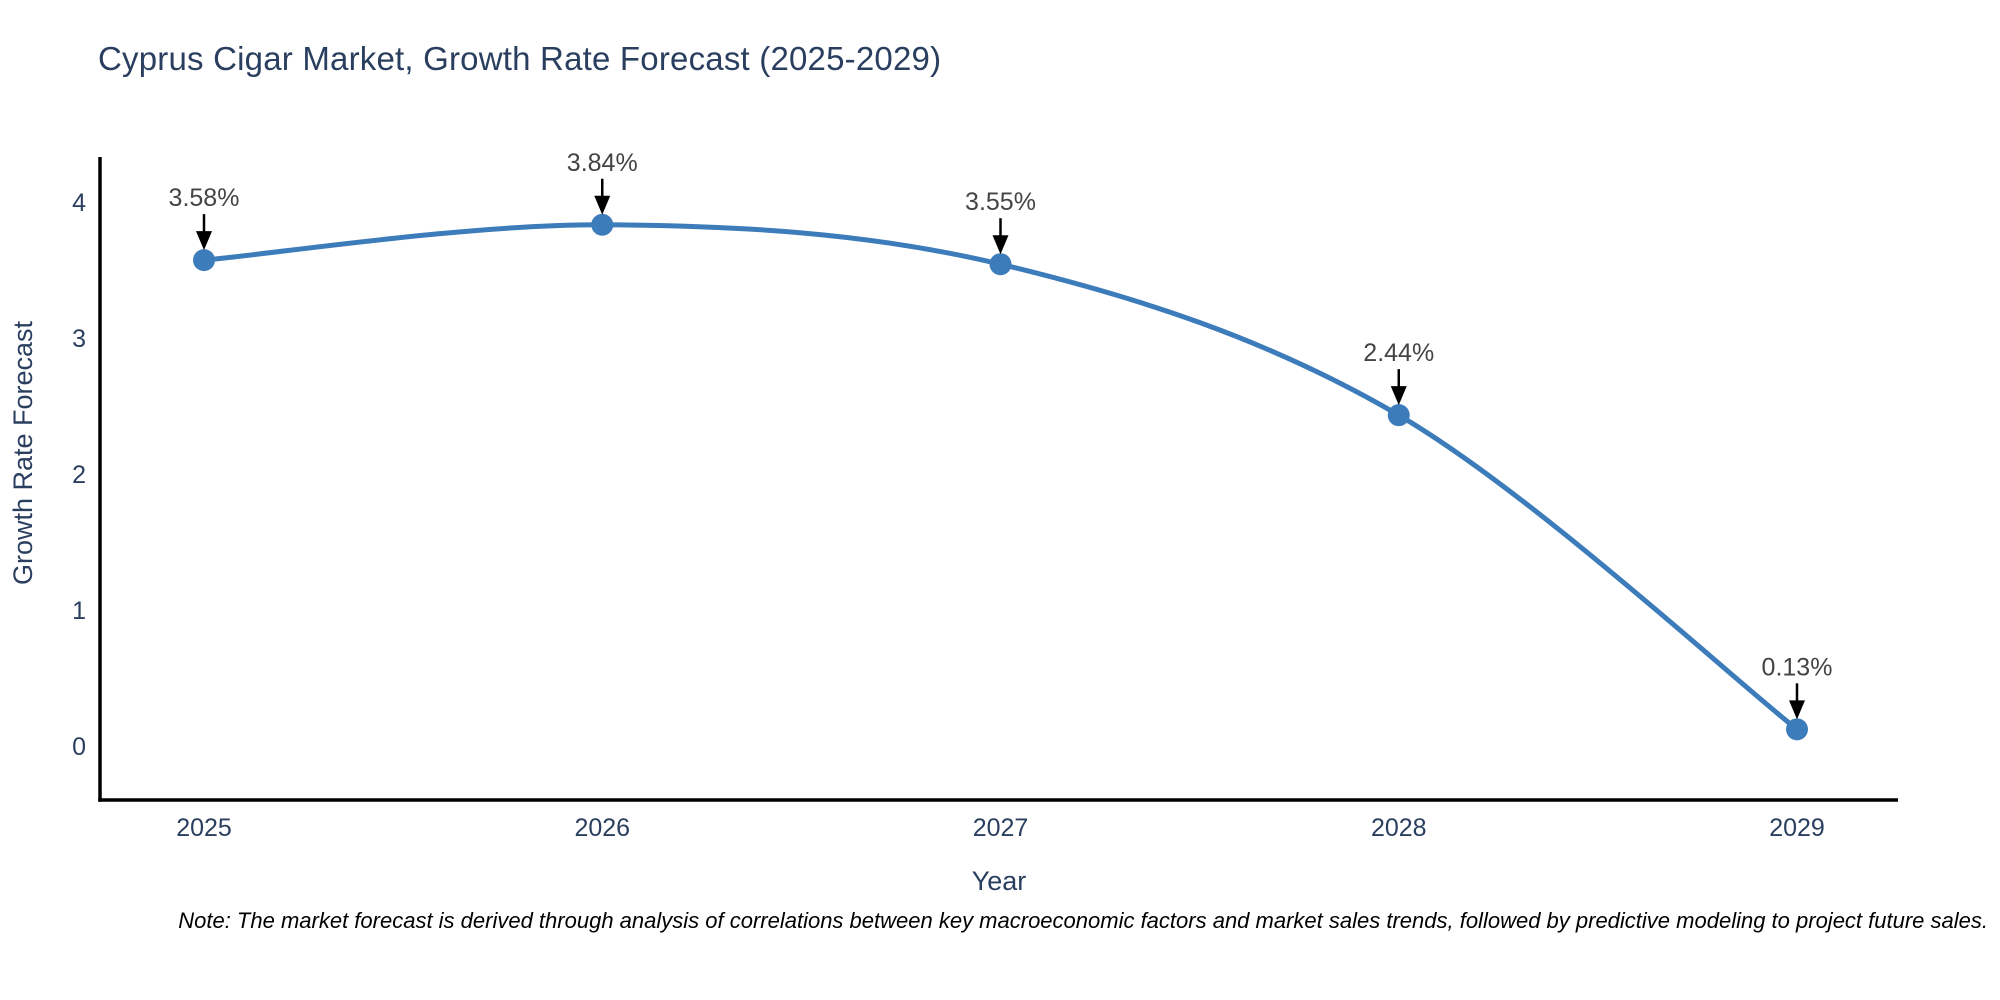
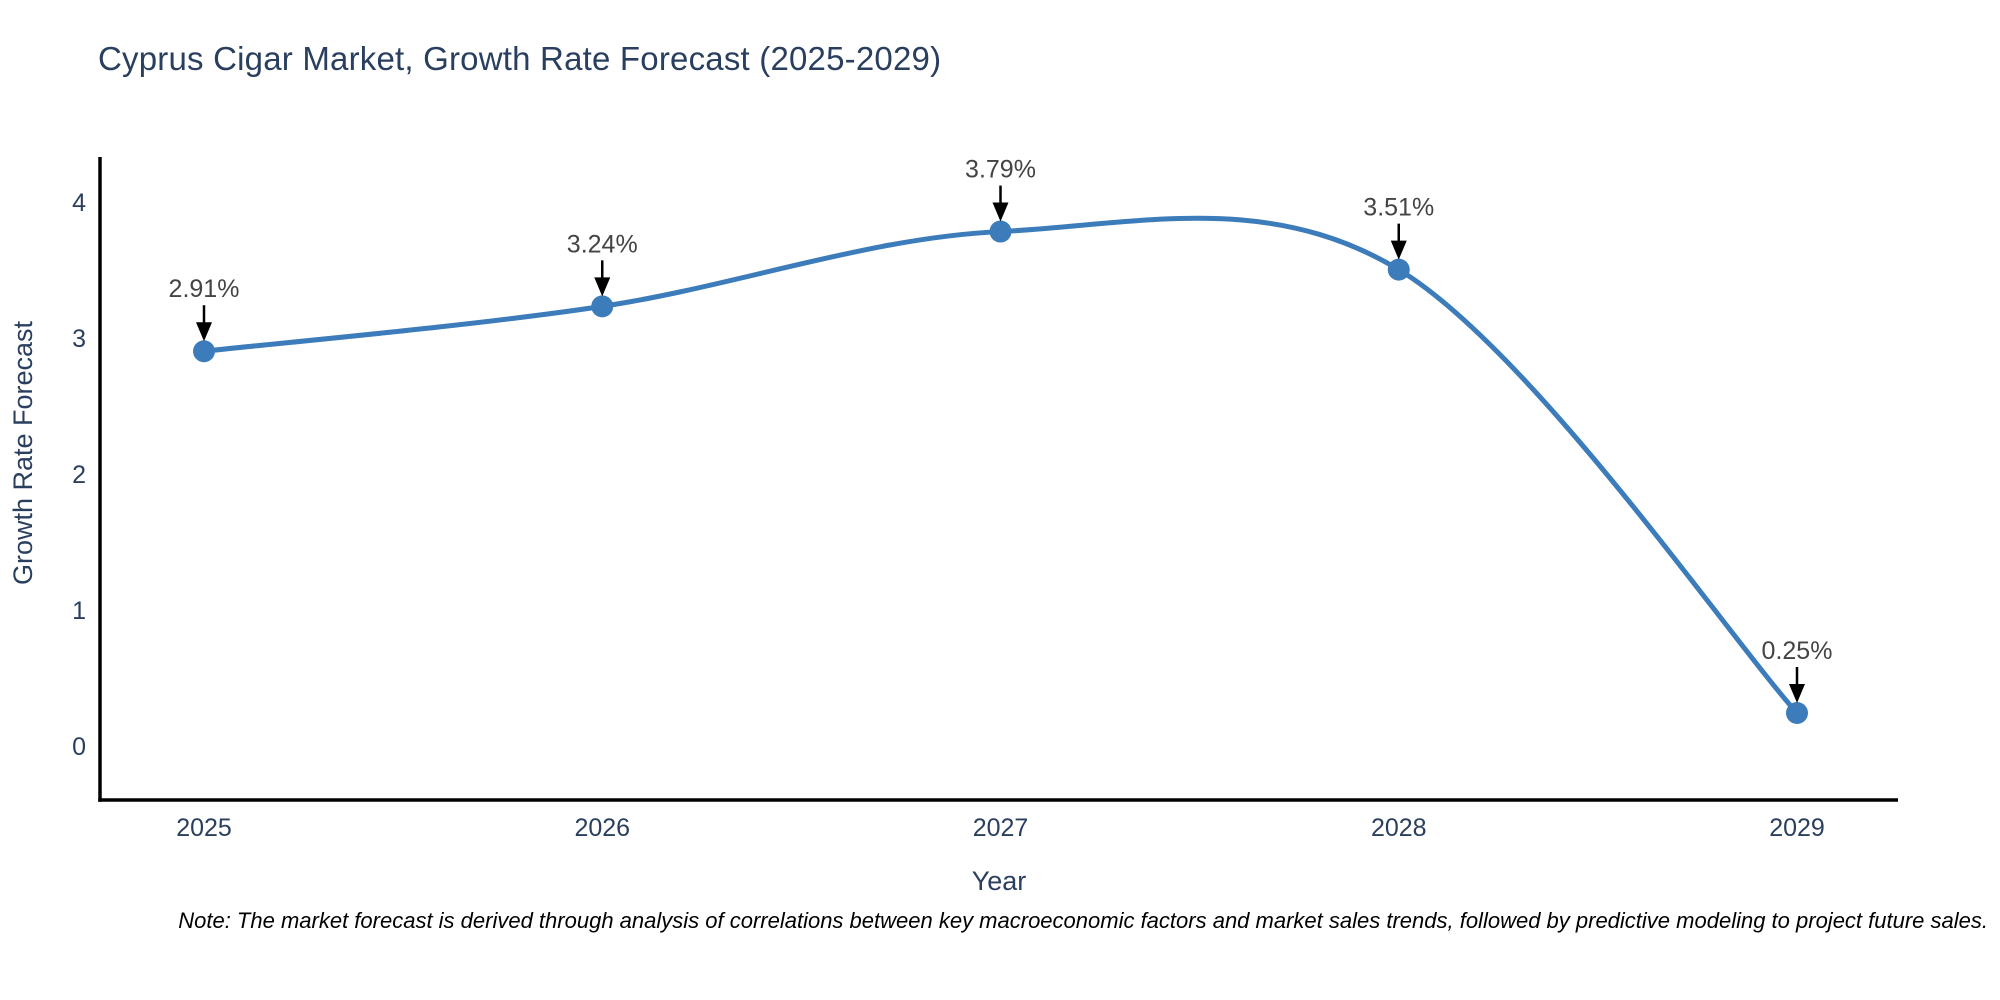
2025: 3.58% -> 2.91%
2026: 3.84% -> 3.24%
2027: 3.55% -> 3.79%
2028: 2.44% -> 3.51%
2029: 0.13% -> 0.25%
